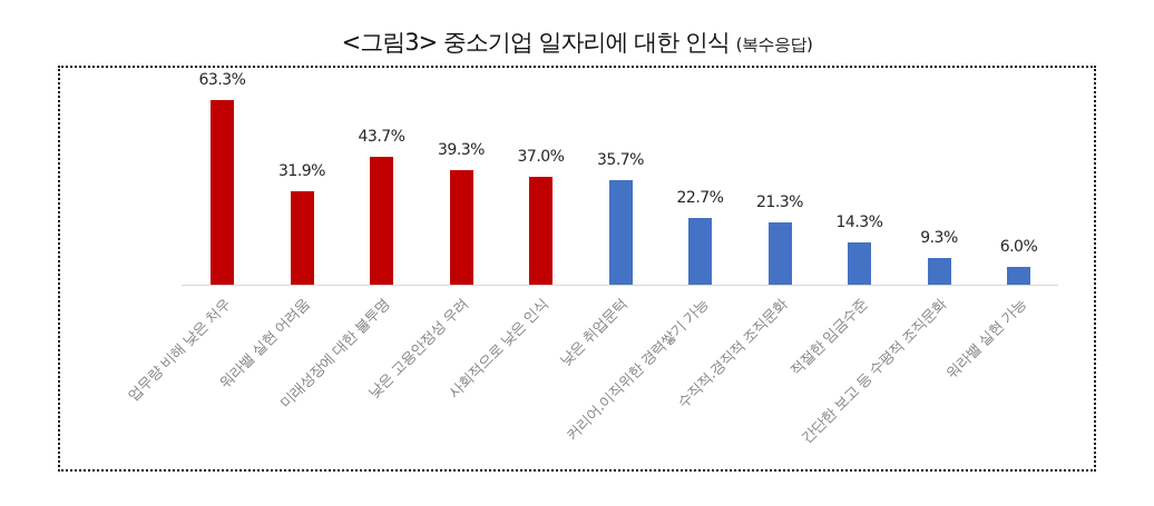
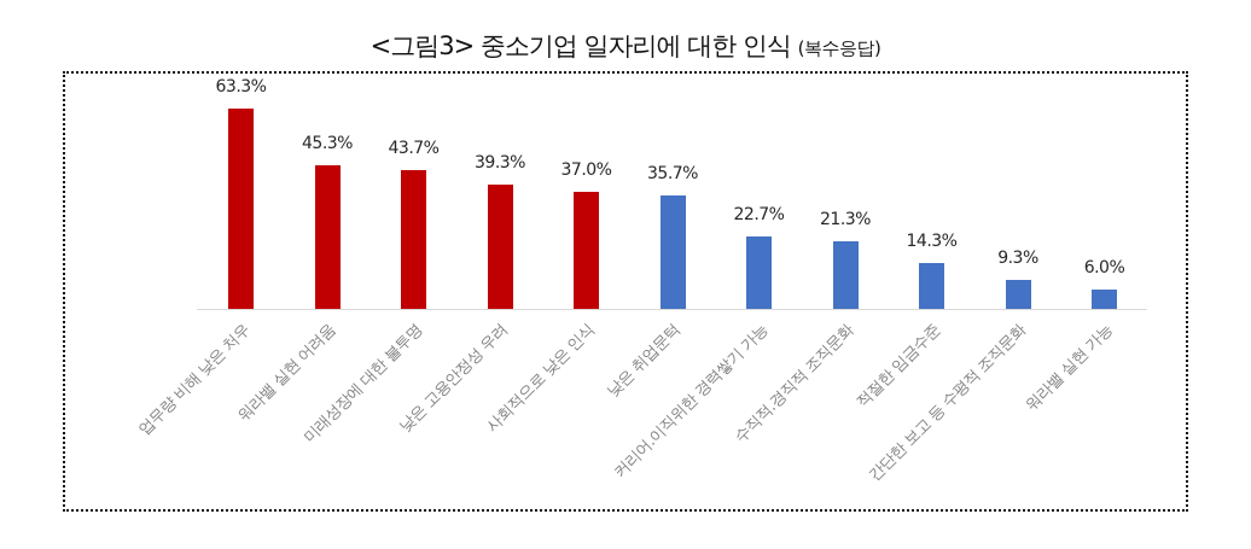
워라밸 실현 어려움: 31.9% -> 45.3%
